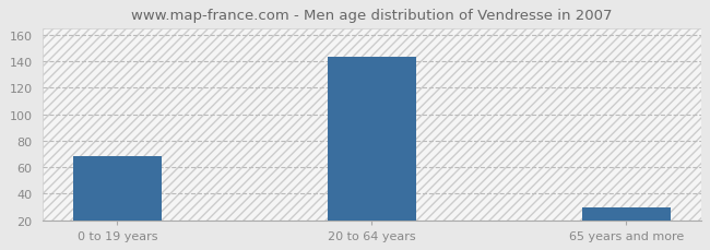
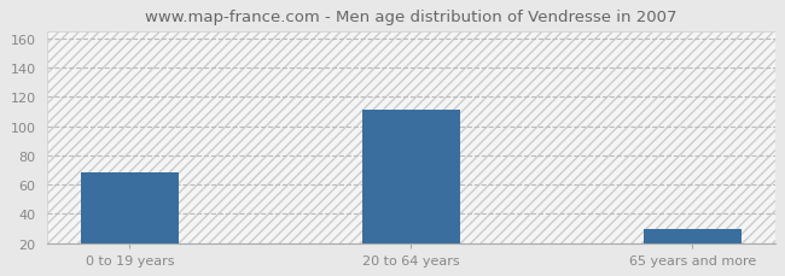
20 to 64 years: 143 -> 111
